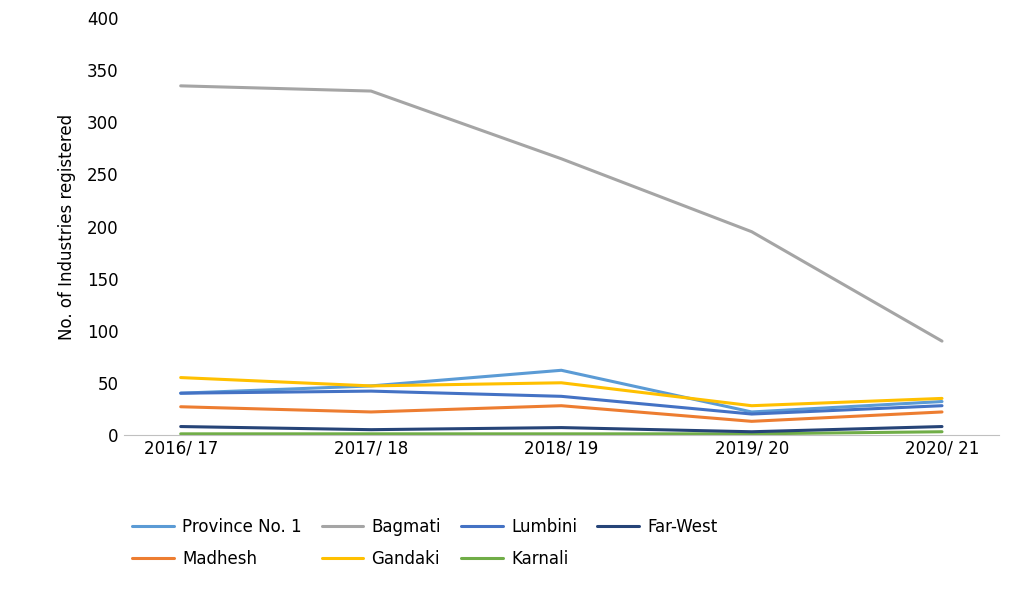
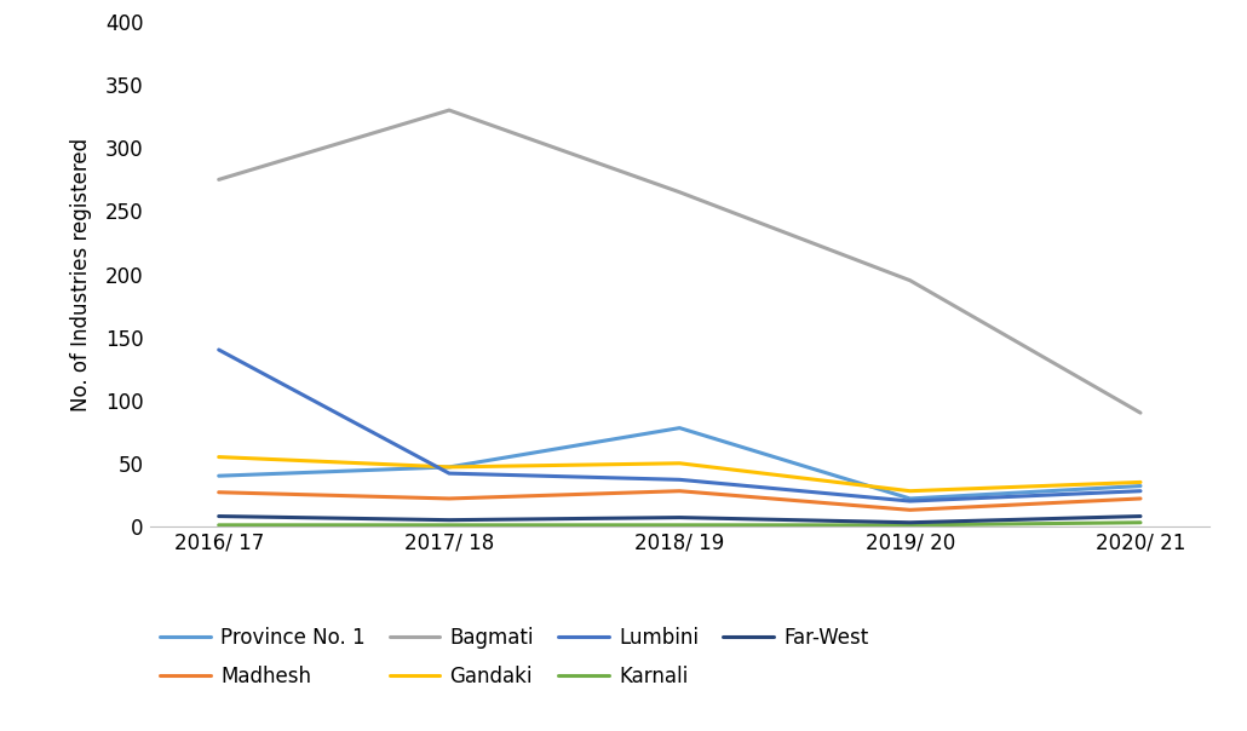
Bagmati/2016/ 17: 335 -> 275
Lumbini/2016/ 17: 40 -> 140
Province No. 1/2018/ 19: 62 -> 78
